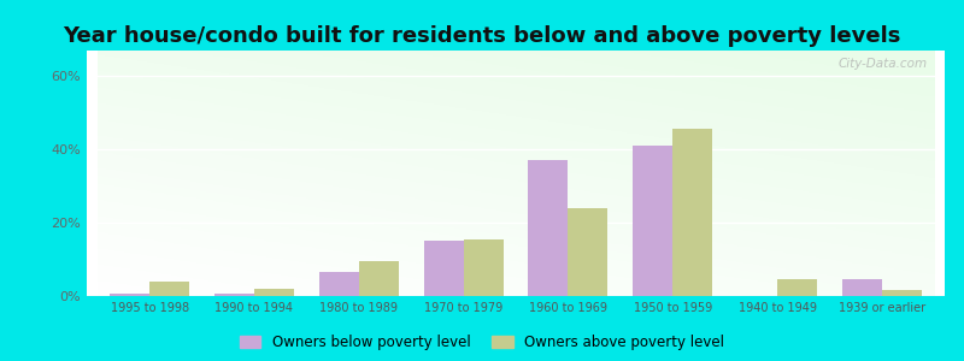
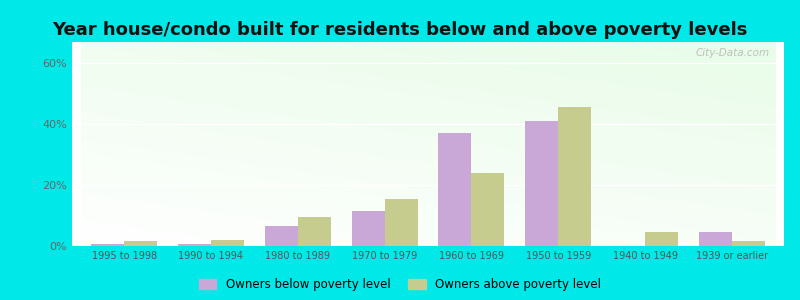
Owners above poverty level/1995 to 1998: 4.0% -> 1.5%
Owners below poverty level/1970 to 1979: 15.0% -> 11.5%
